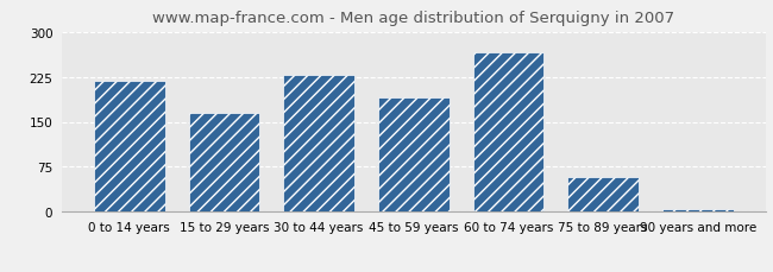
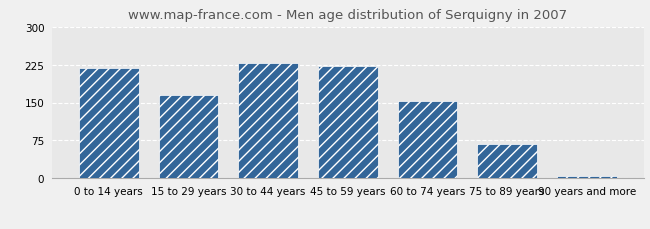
45 to 59 years: 190 -> 222
60 to 74 years: 266 -> 152
75 to 89 years: 58 -> 68
